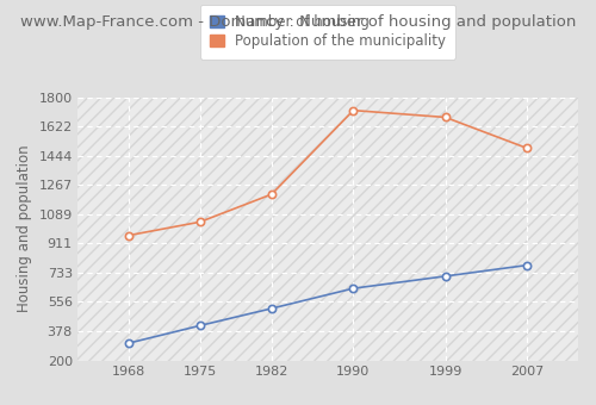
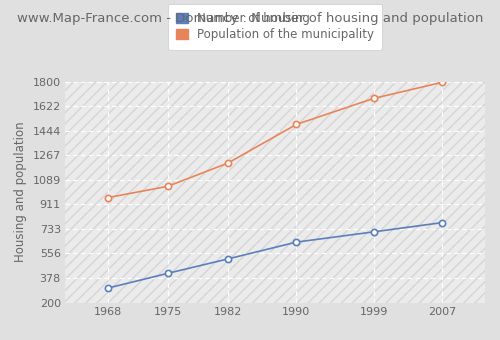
Population of the municipality/1990: 1720 -> 1490
Population of the municipality/2007: 1490 -> 1800
